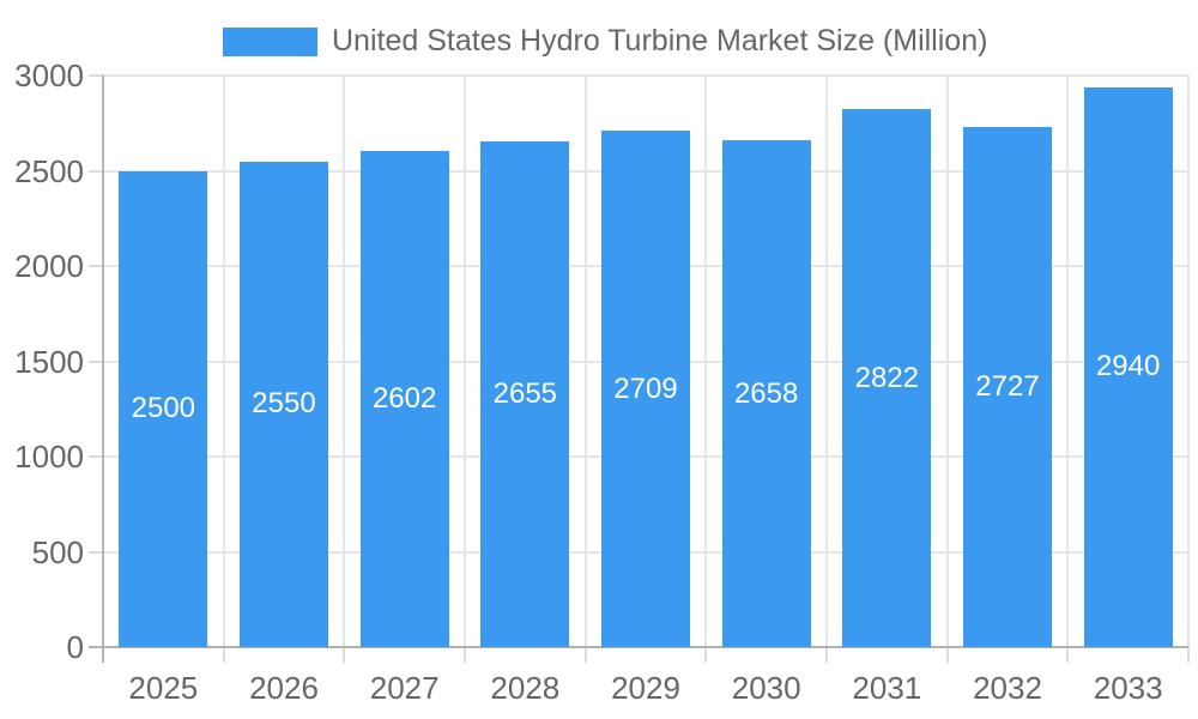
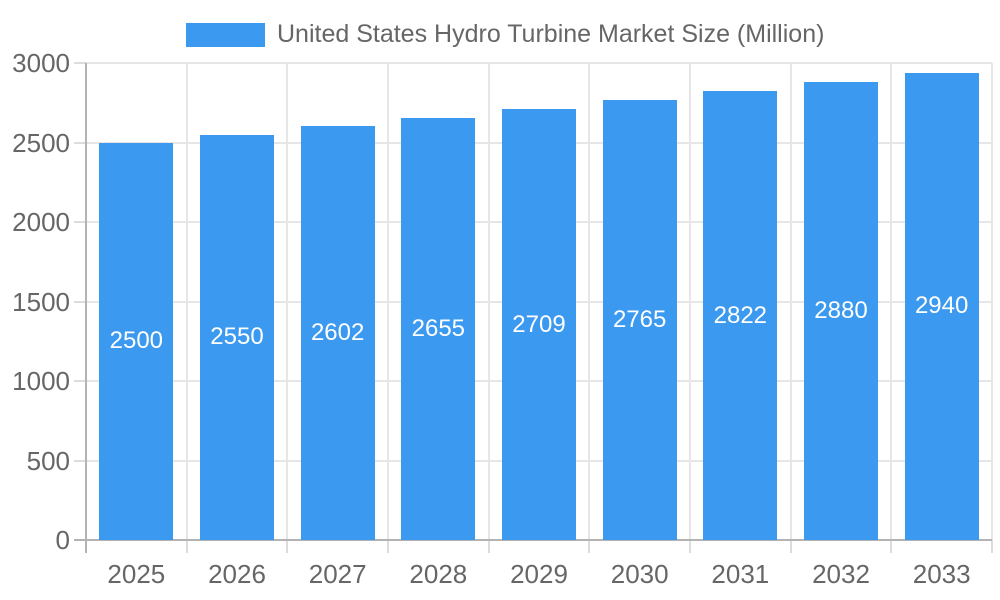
2030: 2658 -> 2765
2032: 2727 -> 2880
